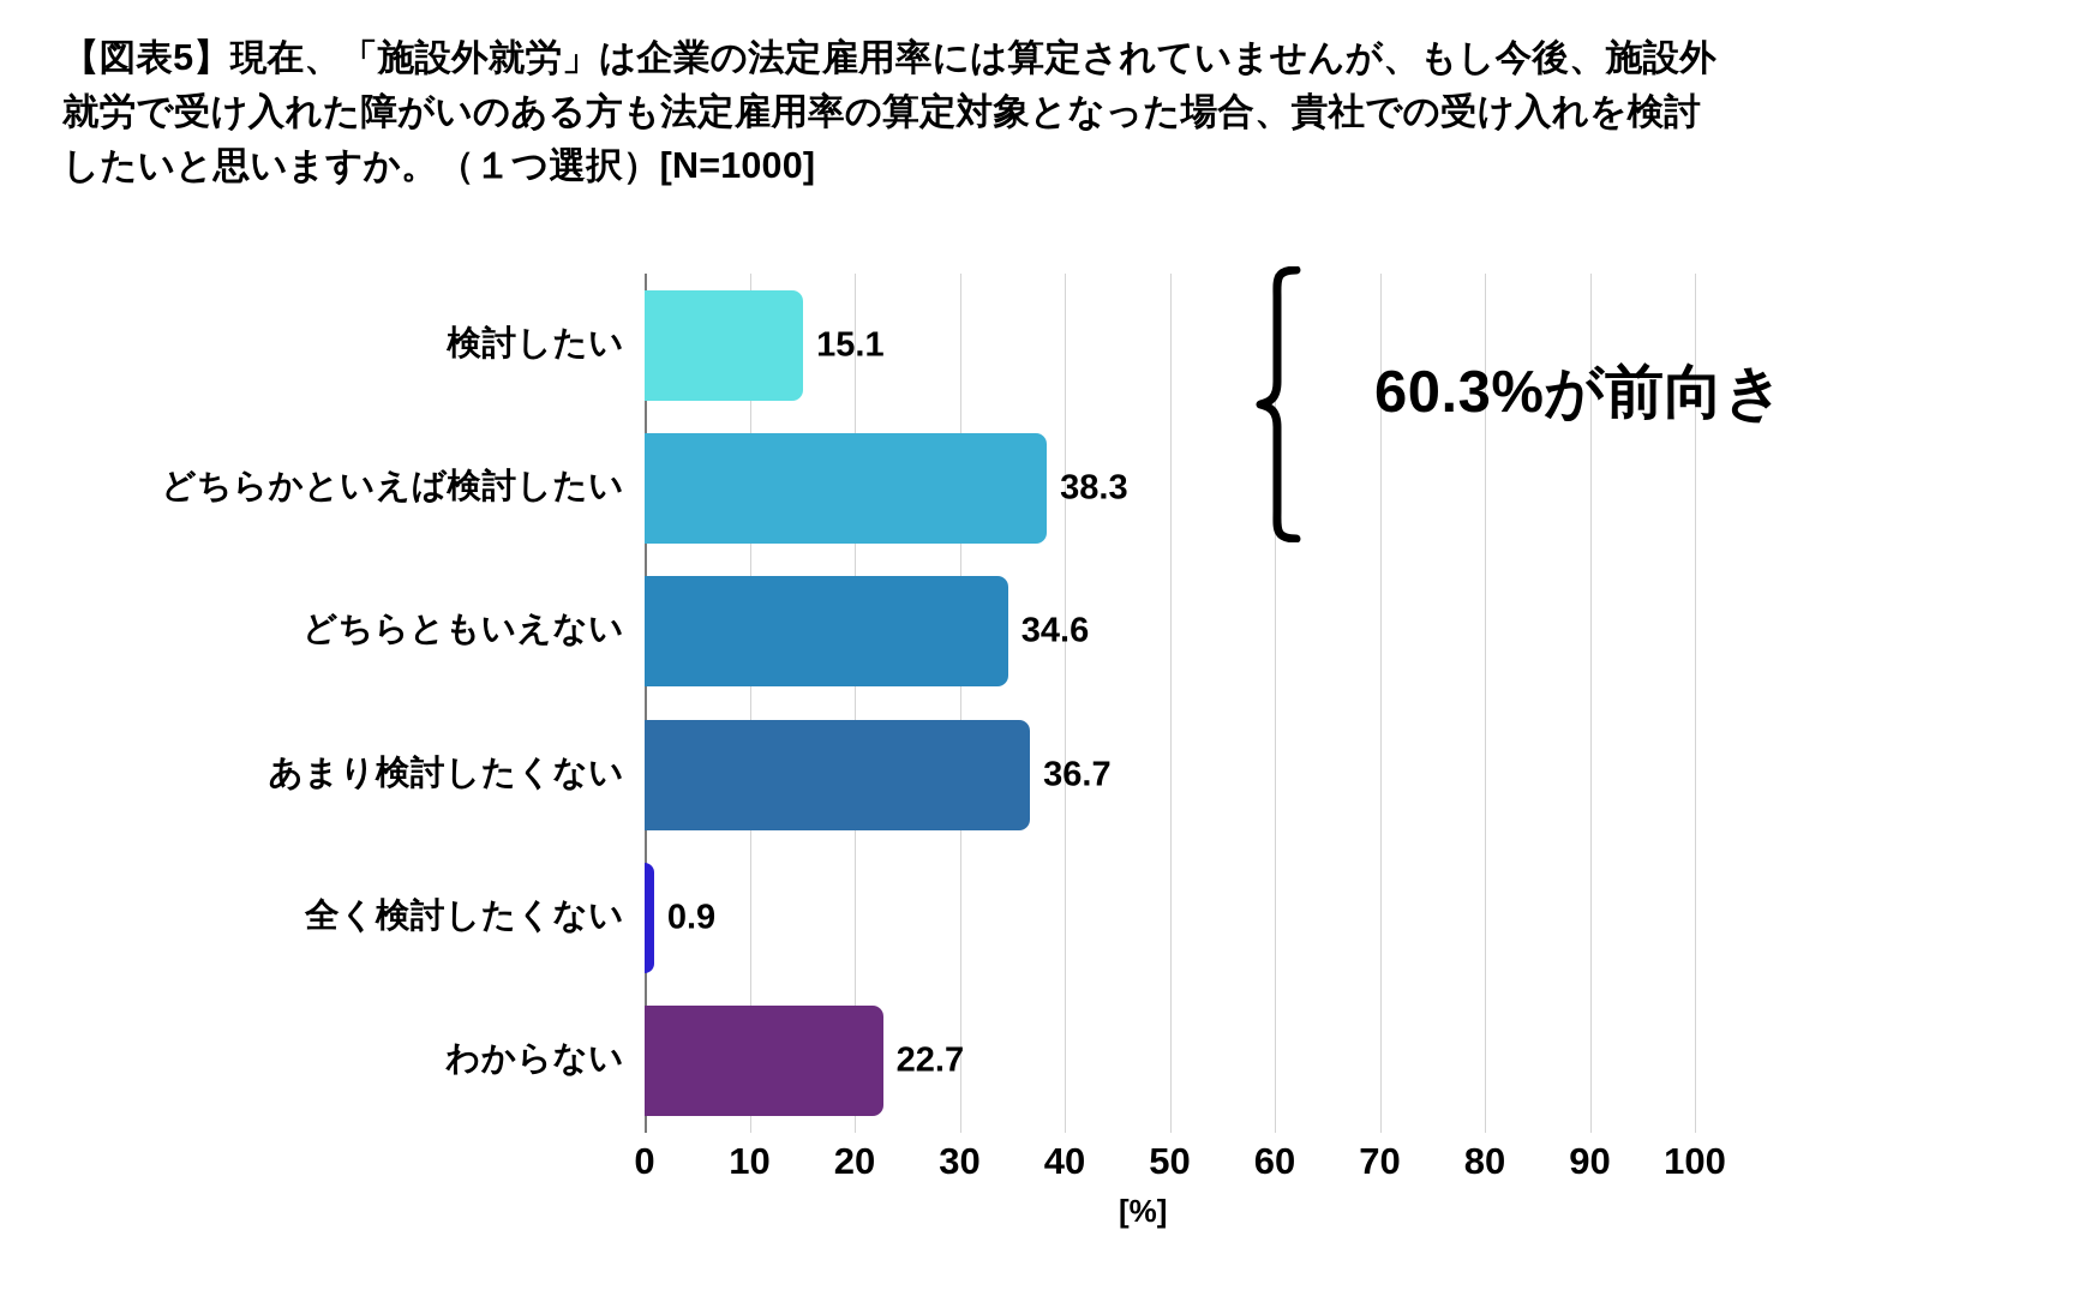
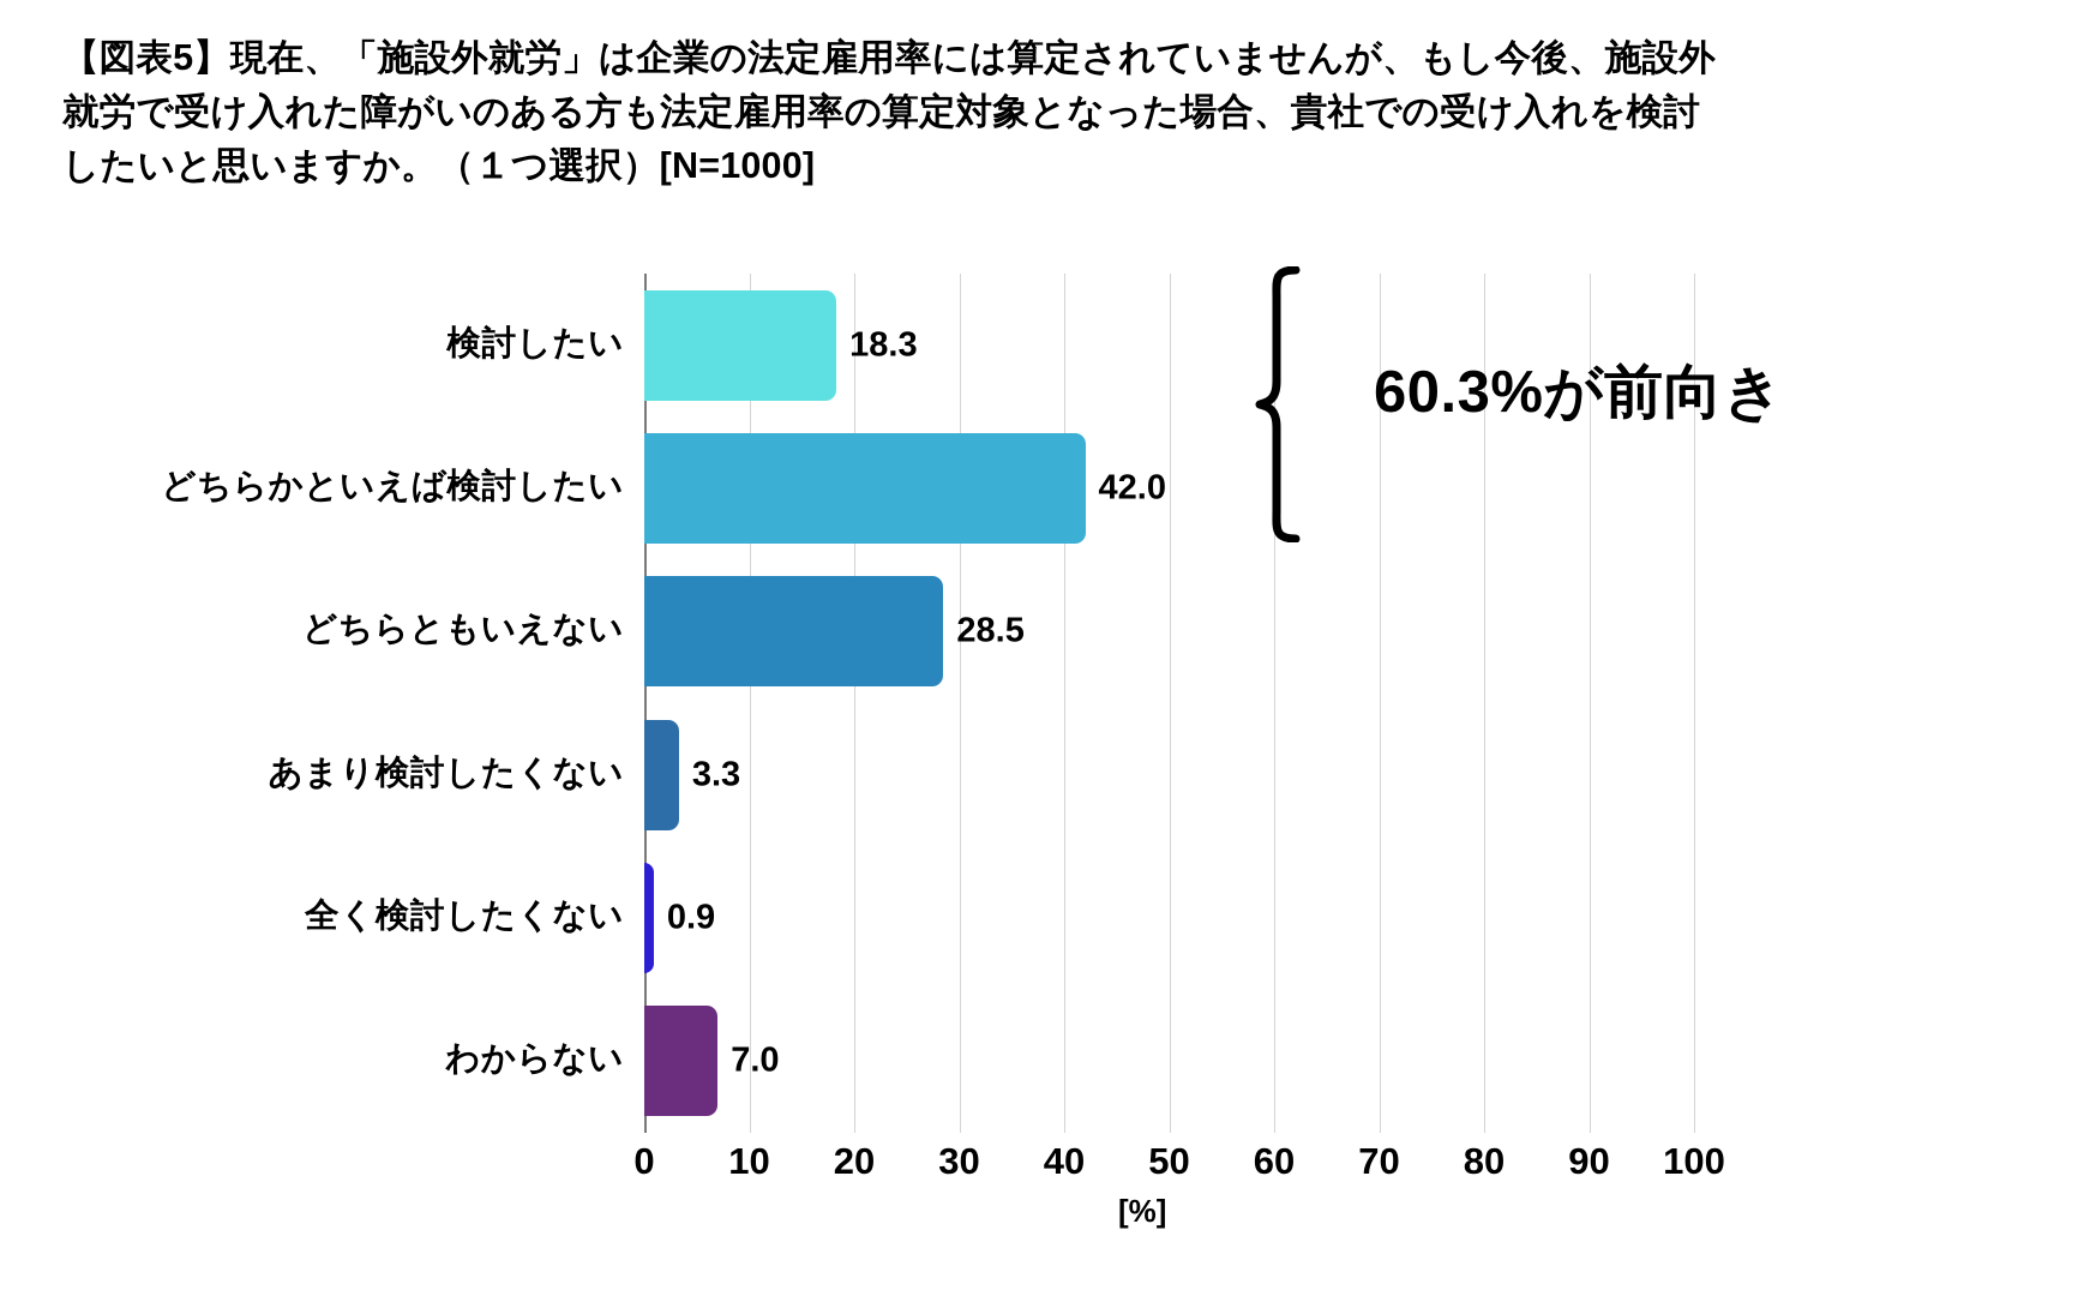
検討したい: 15.1 -> 18.3
どちらかといえば検討したい: 38.3 -> 42.0
どちらともいえない: 34.6 -> 28.5
あまり検討したくない: 36.7 -> 3.3
わからない: 22.7 -> 7.0
